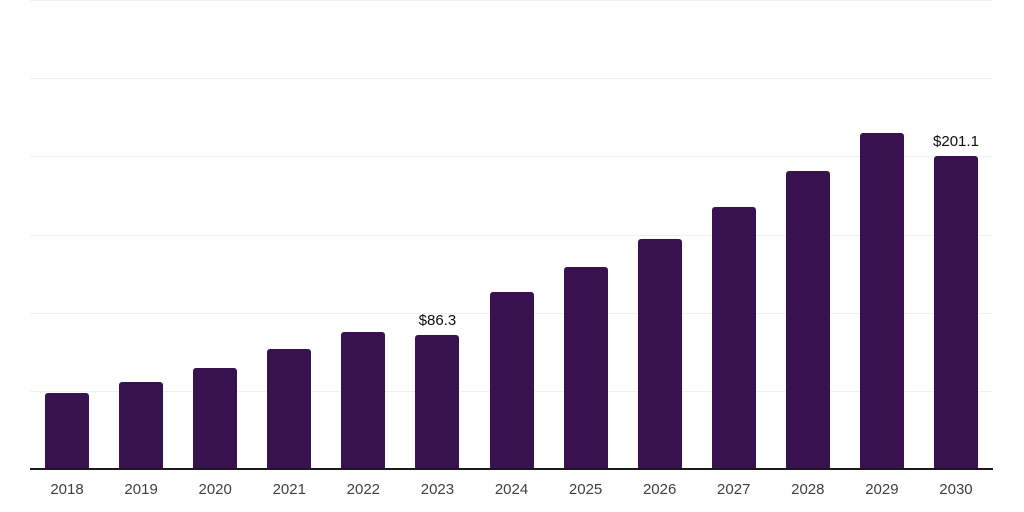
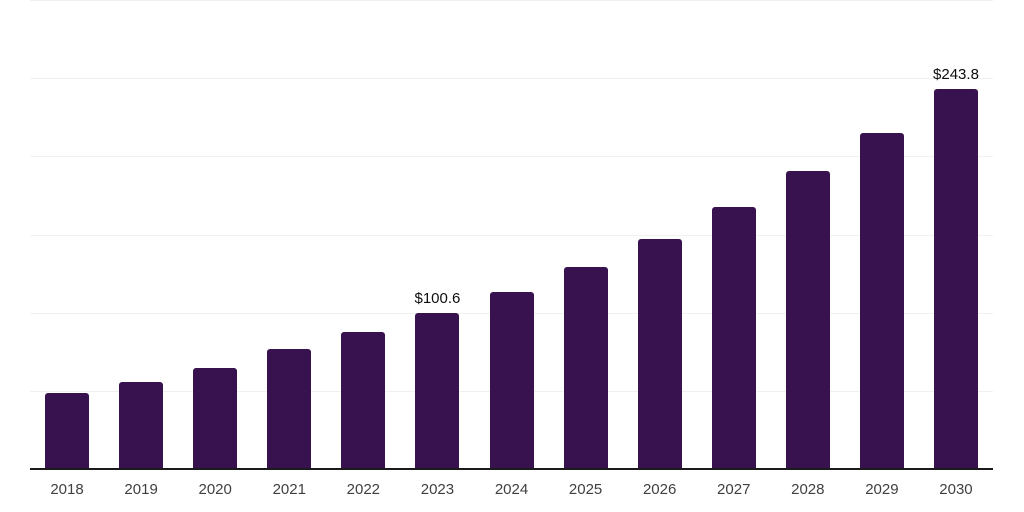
2023: $86.3 -> $100.6
2030: $201.1 -> $243.8
